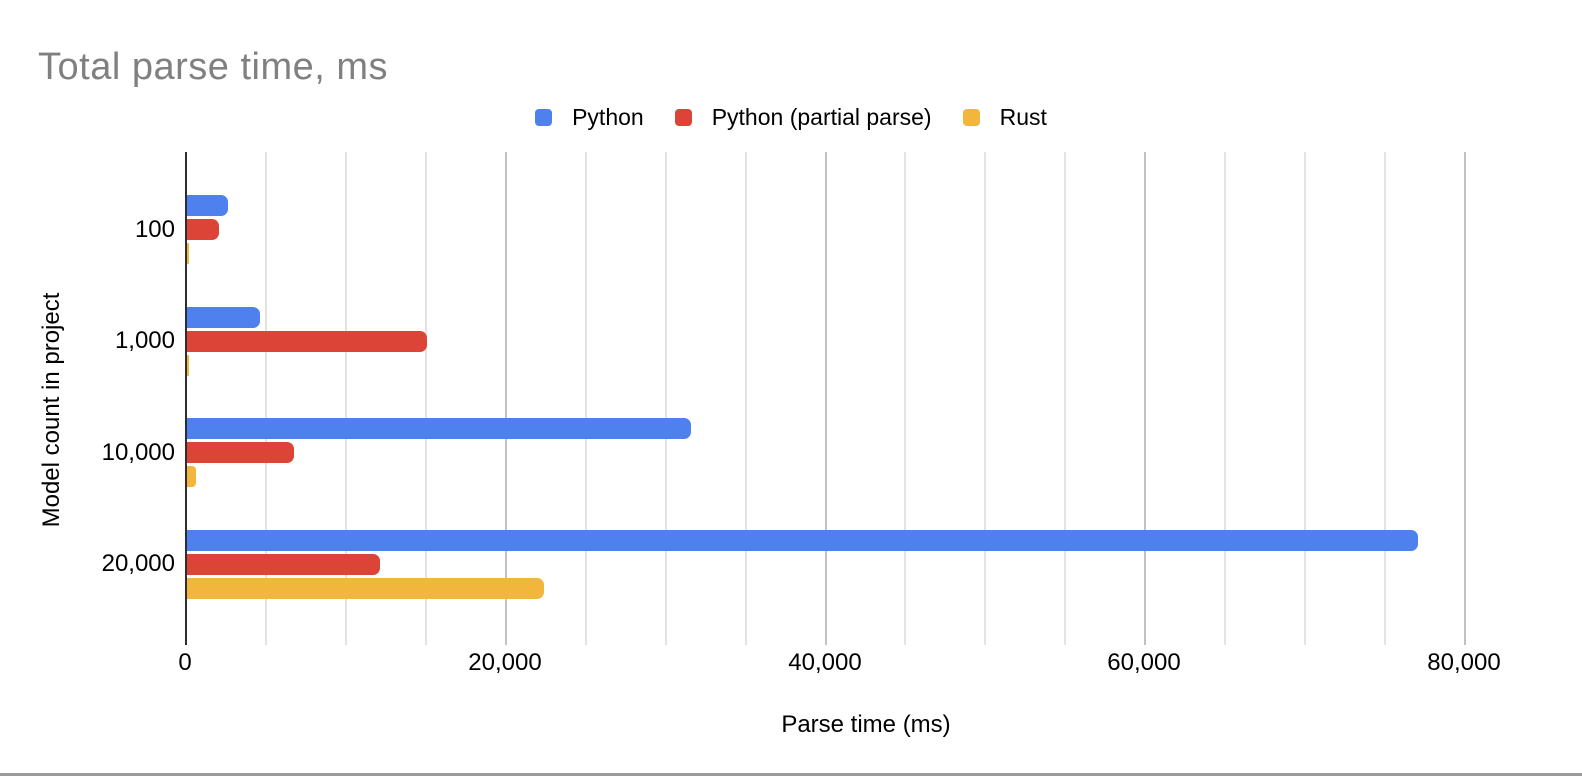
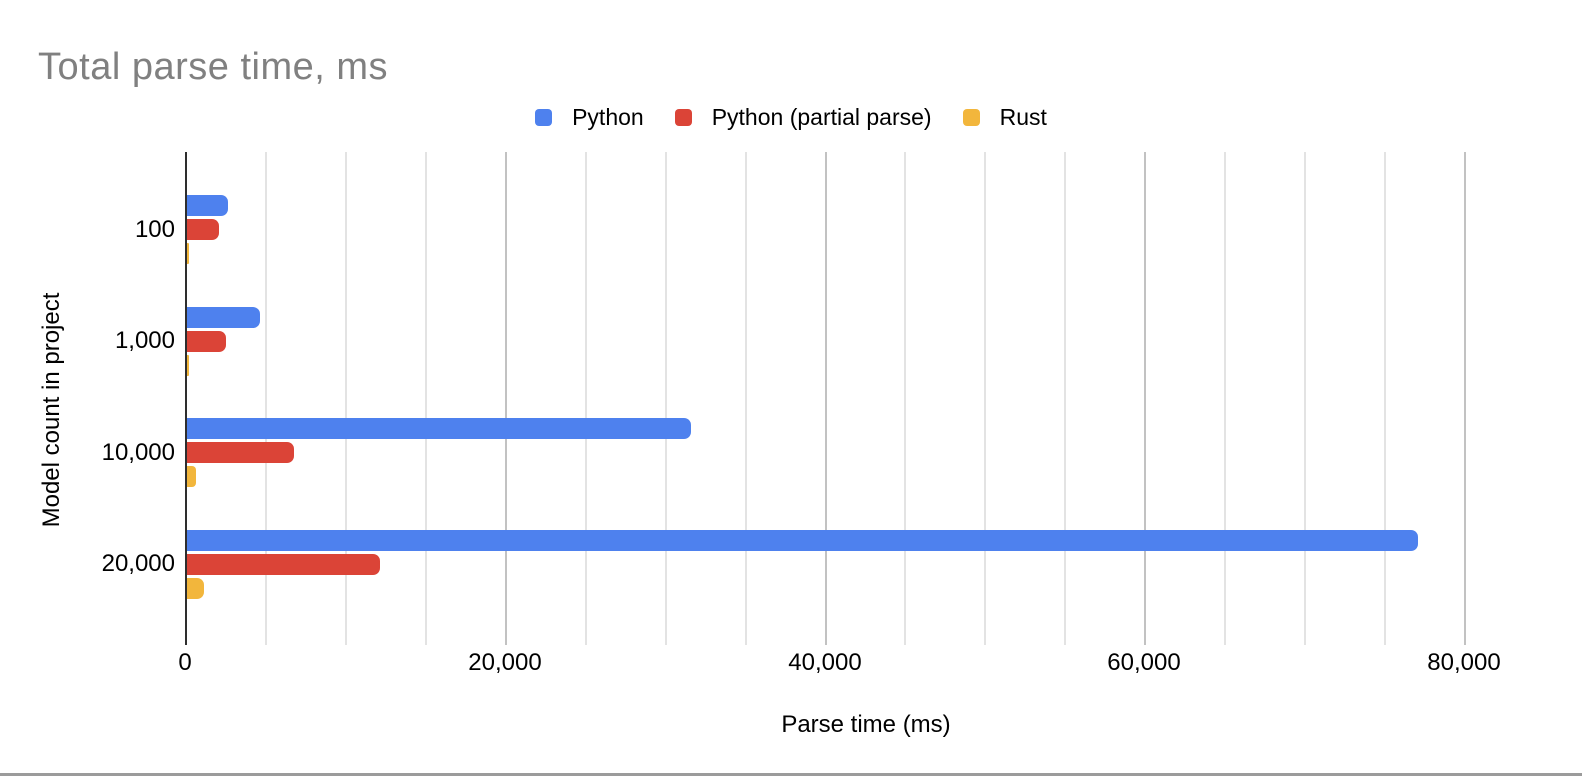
Python (partial parse)/1,000: 15000 -> 2400
Rust/20,000: 22300 -> 1100
